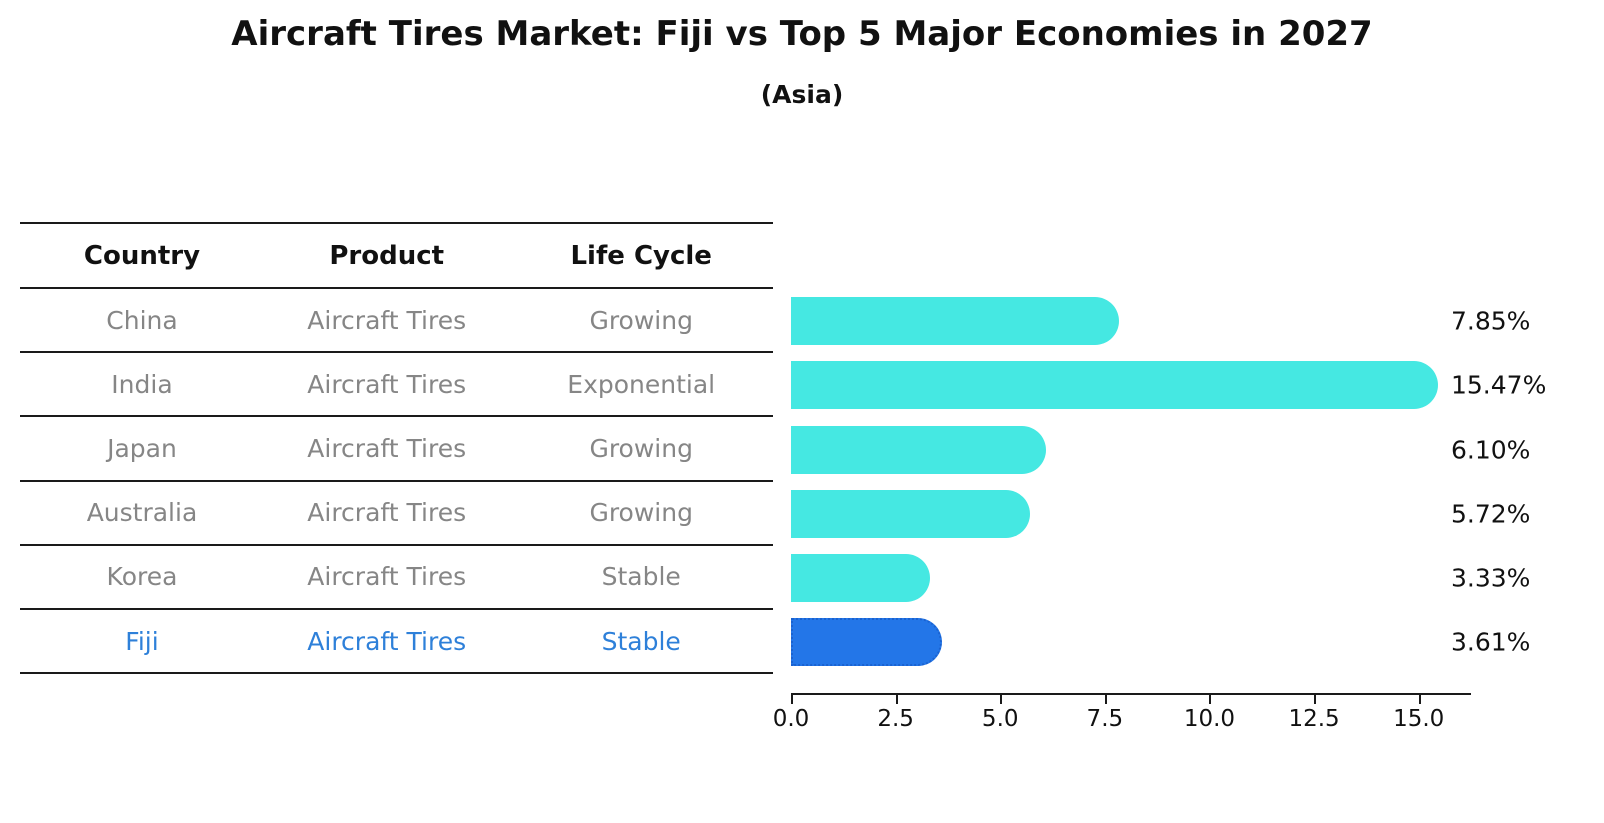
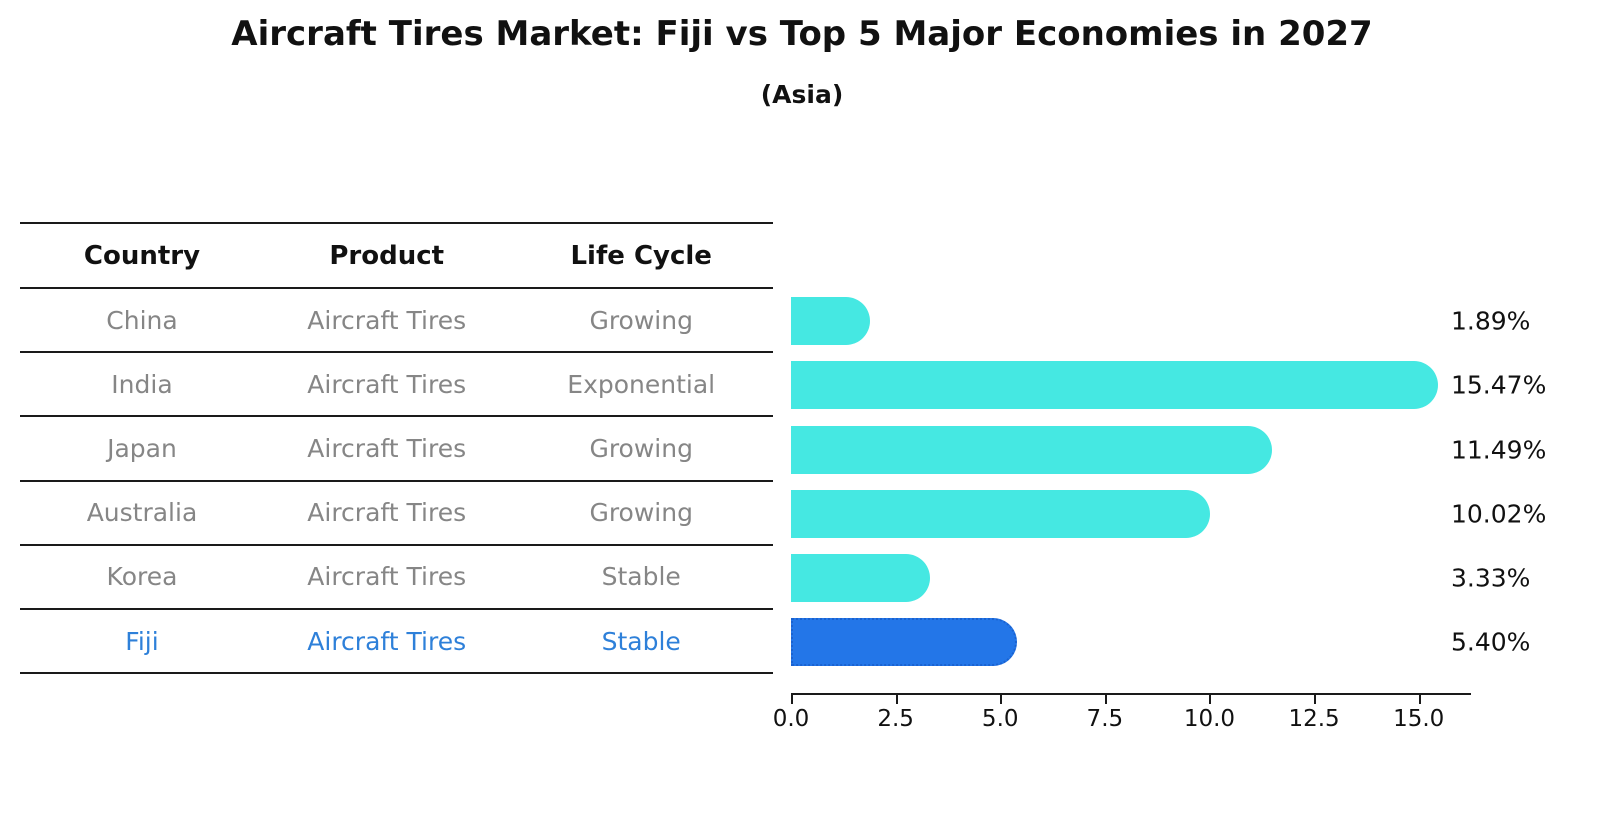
China: 7.85% -> 1.89%
Japan: 6.10% -> 11.49%
Australia: 5.72% -> 10.02%
Fiji: 3.61% -> 5.40%
